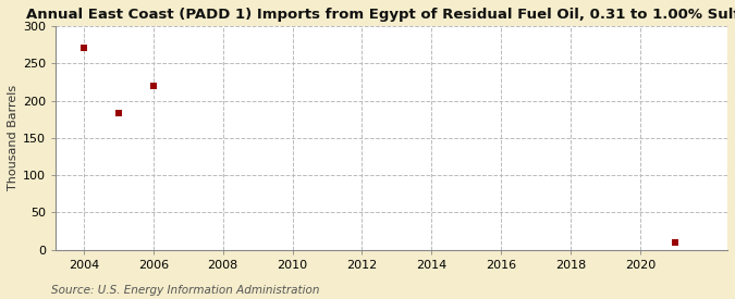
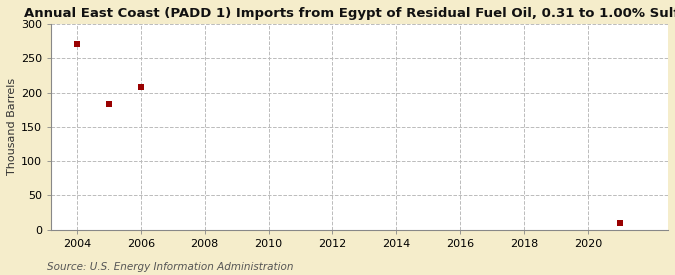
2006: 220 -> 208
